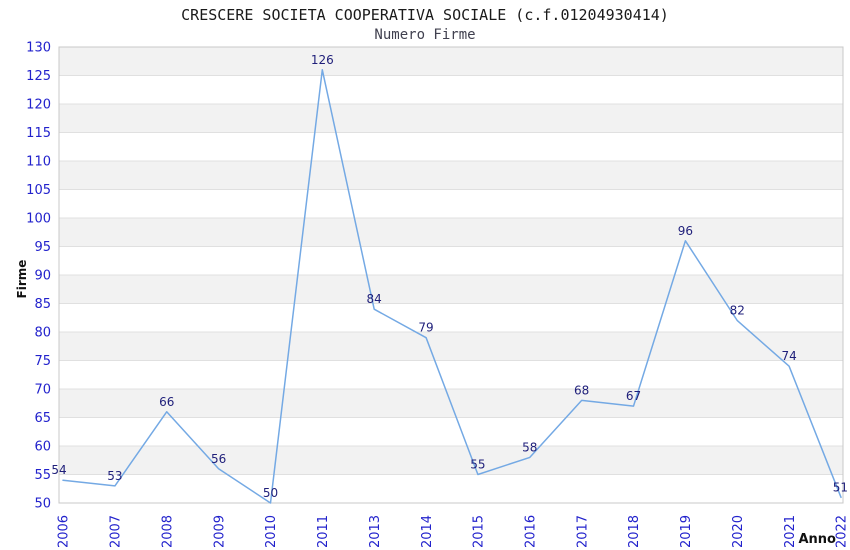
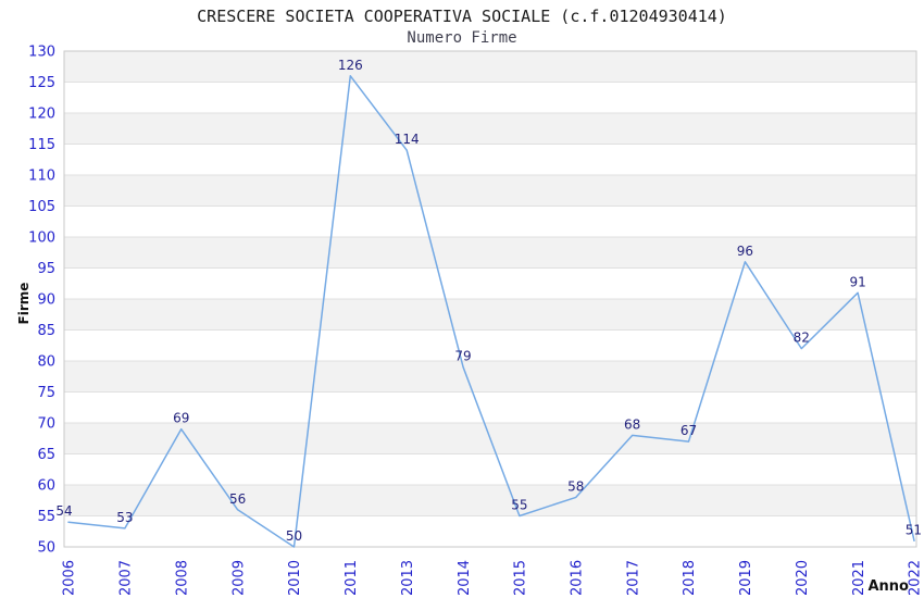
2008: 66 -> 69
2013: 84 -> 114
2021: 74 -> 91
